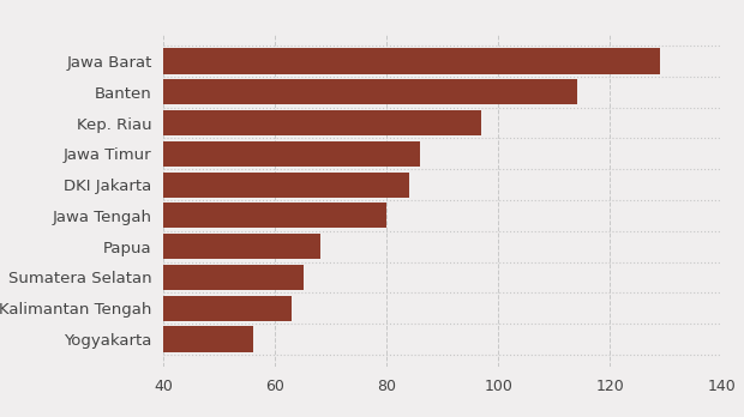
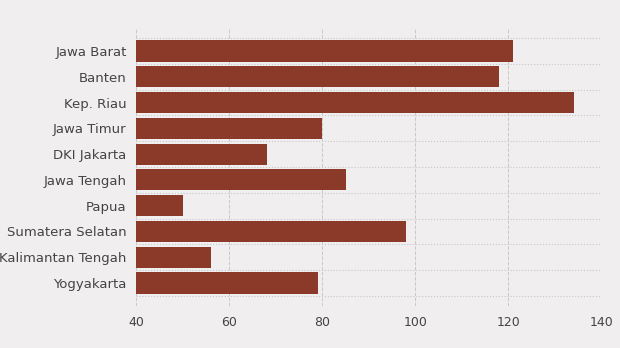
Jawa Barat: 129 -> 121
Banten: 114 -> 118
Kep. Riau: 97 -> 134
Jawa Timur: 86 -> 80
DKI Jakarta: 84 -> 68
Jawa Tengah: 80 -> 85
Papua: 68 -> 50
Sumatera Selatan: 65 -> 98
Kalimantan Tengah: 63 -> 56
Yogyakarta: 56 -> 79
